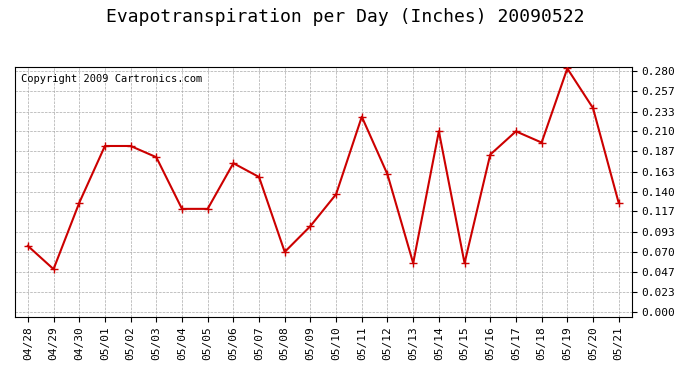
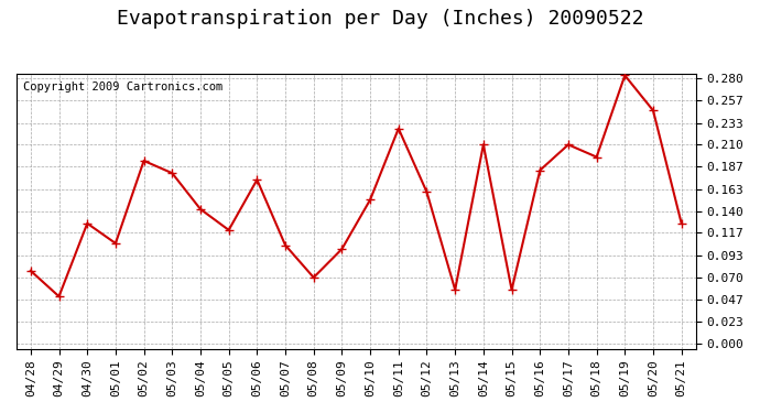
05/01: 0.193 -> 0.106
05/04: 0.120 -> 0.142
05/07: 0.157 -> 0.104
05/10: 0.137 -> 0.152
05/20: 0.237 -> 0.246
